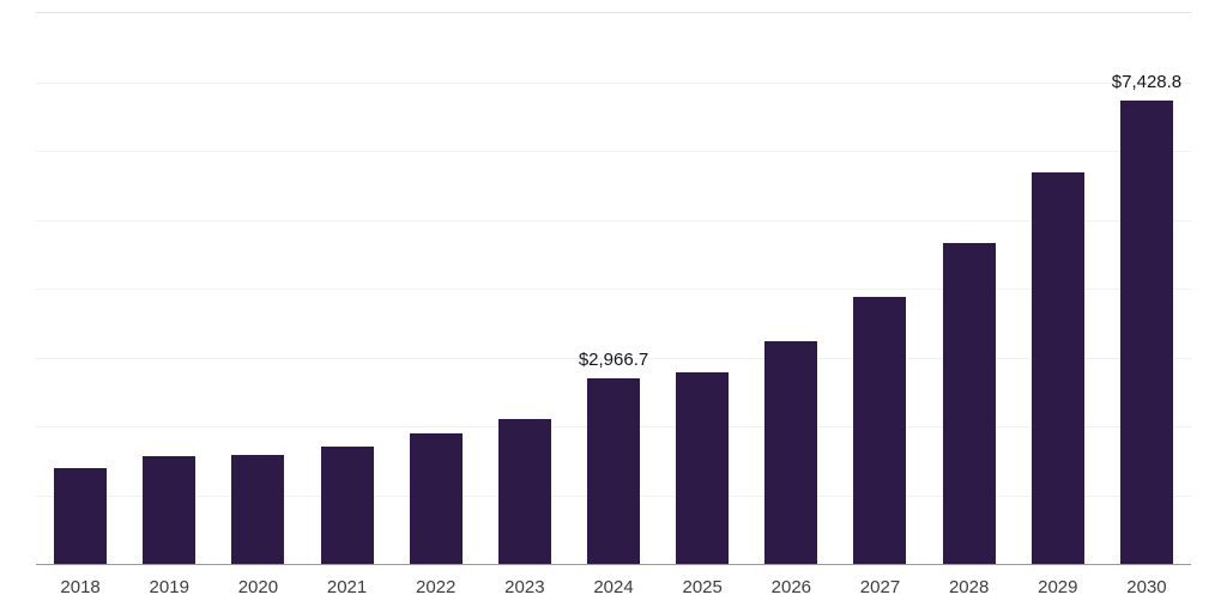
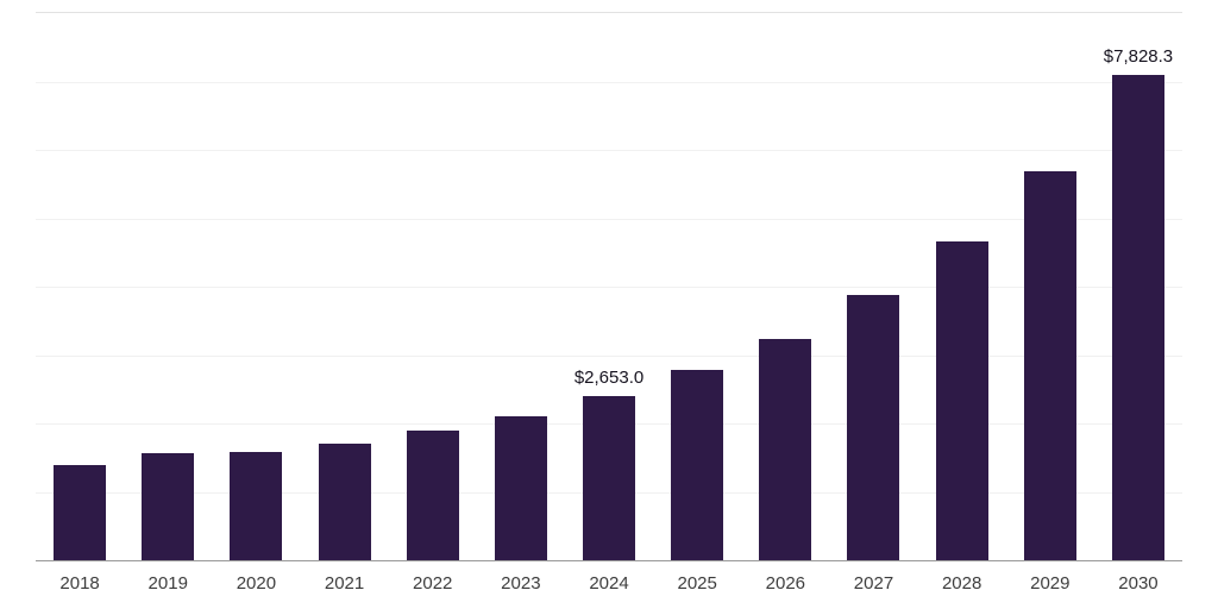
2024: $2,966.7 -> $2,653.0
2030: $7,428.8 -> $7,828.3
